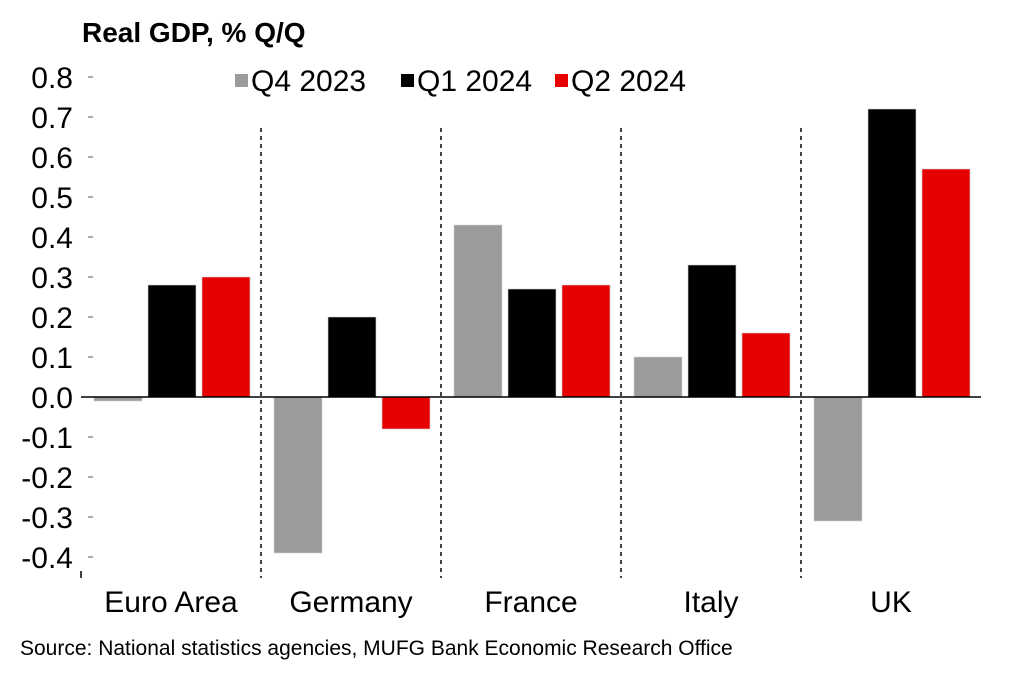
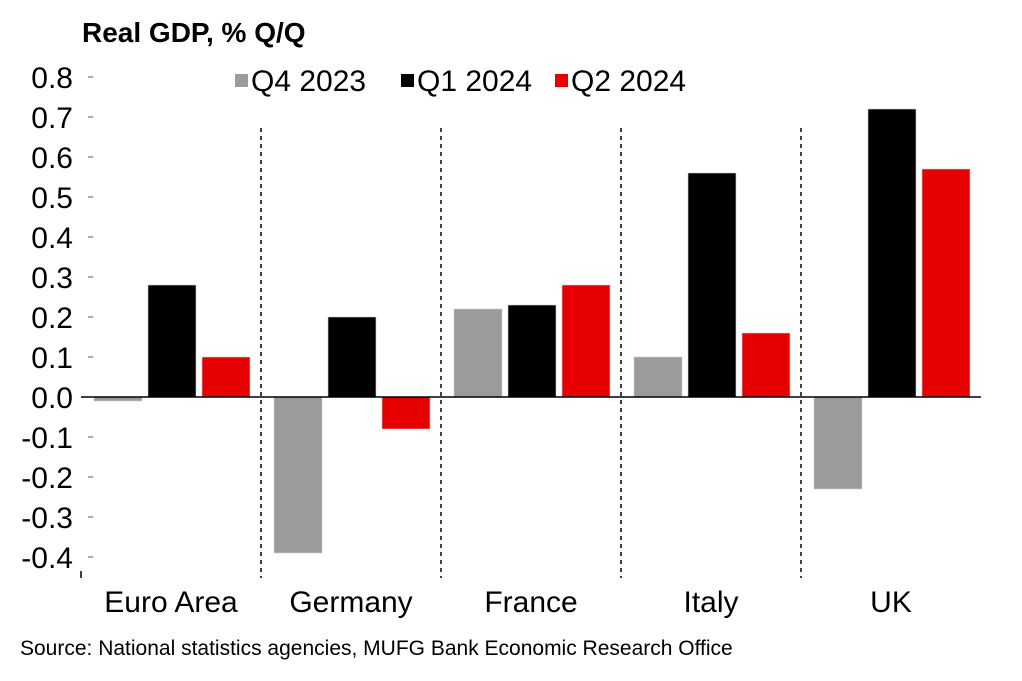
Q2 2024/Euro Area: 0.30 -> 0.10
Q4 2023/France: 0.43 -> 0.22
Q1 2024/France: 0.27 -> 0.23
Q1 2024/Italy: 0.33 -> 0.56
Q4 2023/UK: -0.31 -> -0.23
